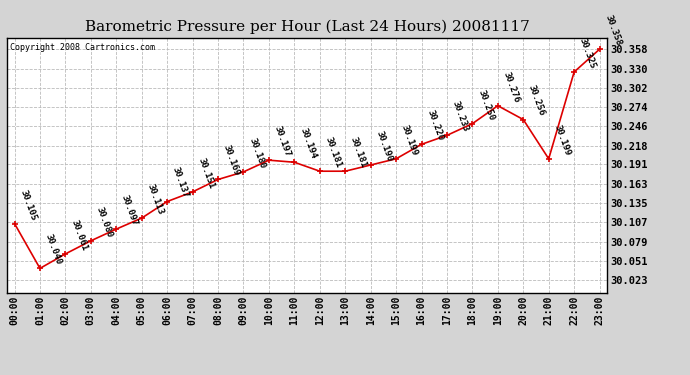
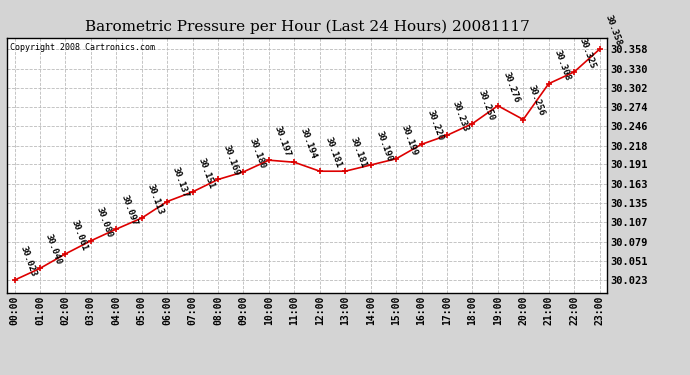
00:00: 30.105 -> 30.023
21:00: 30.199 -> 30.308
